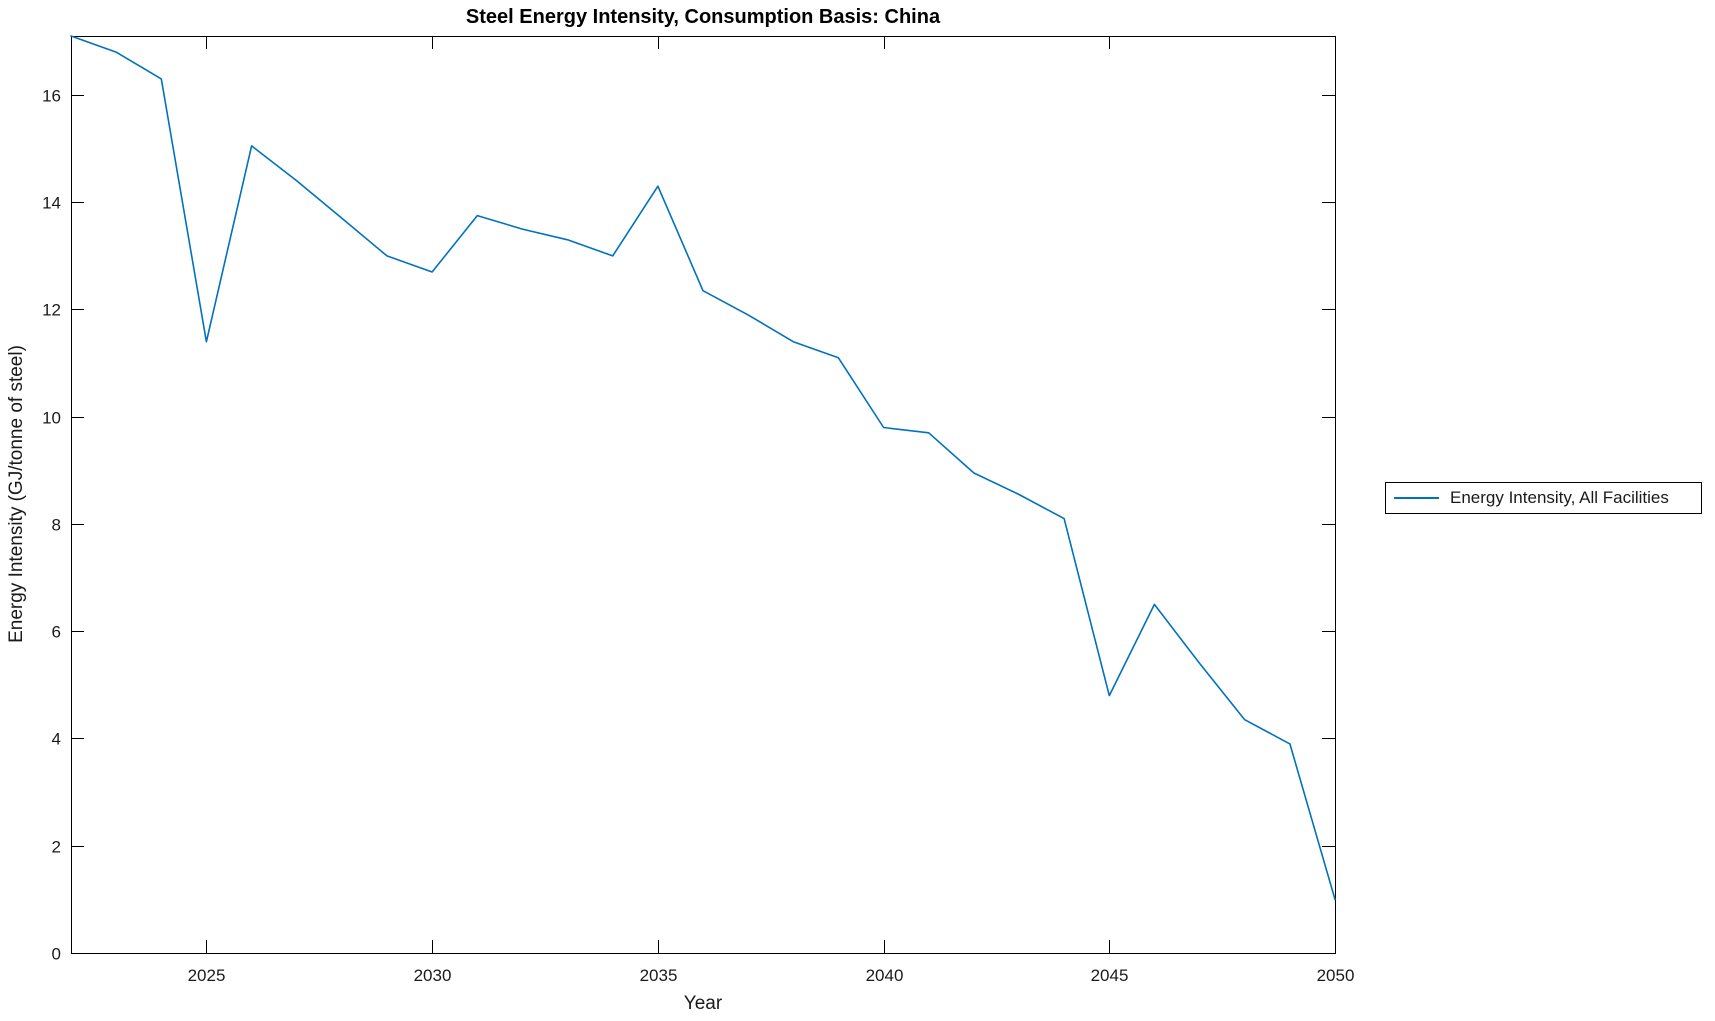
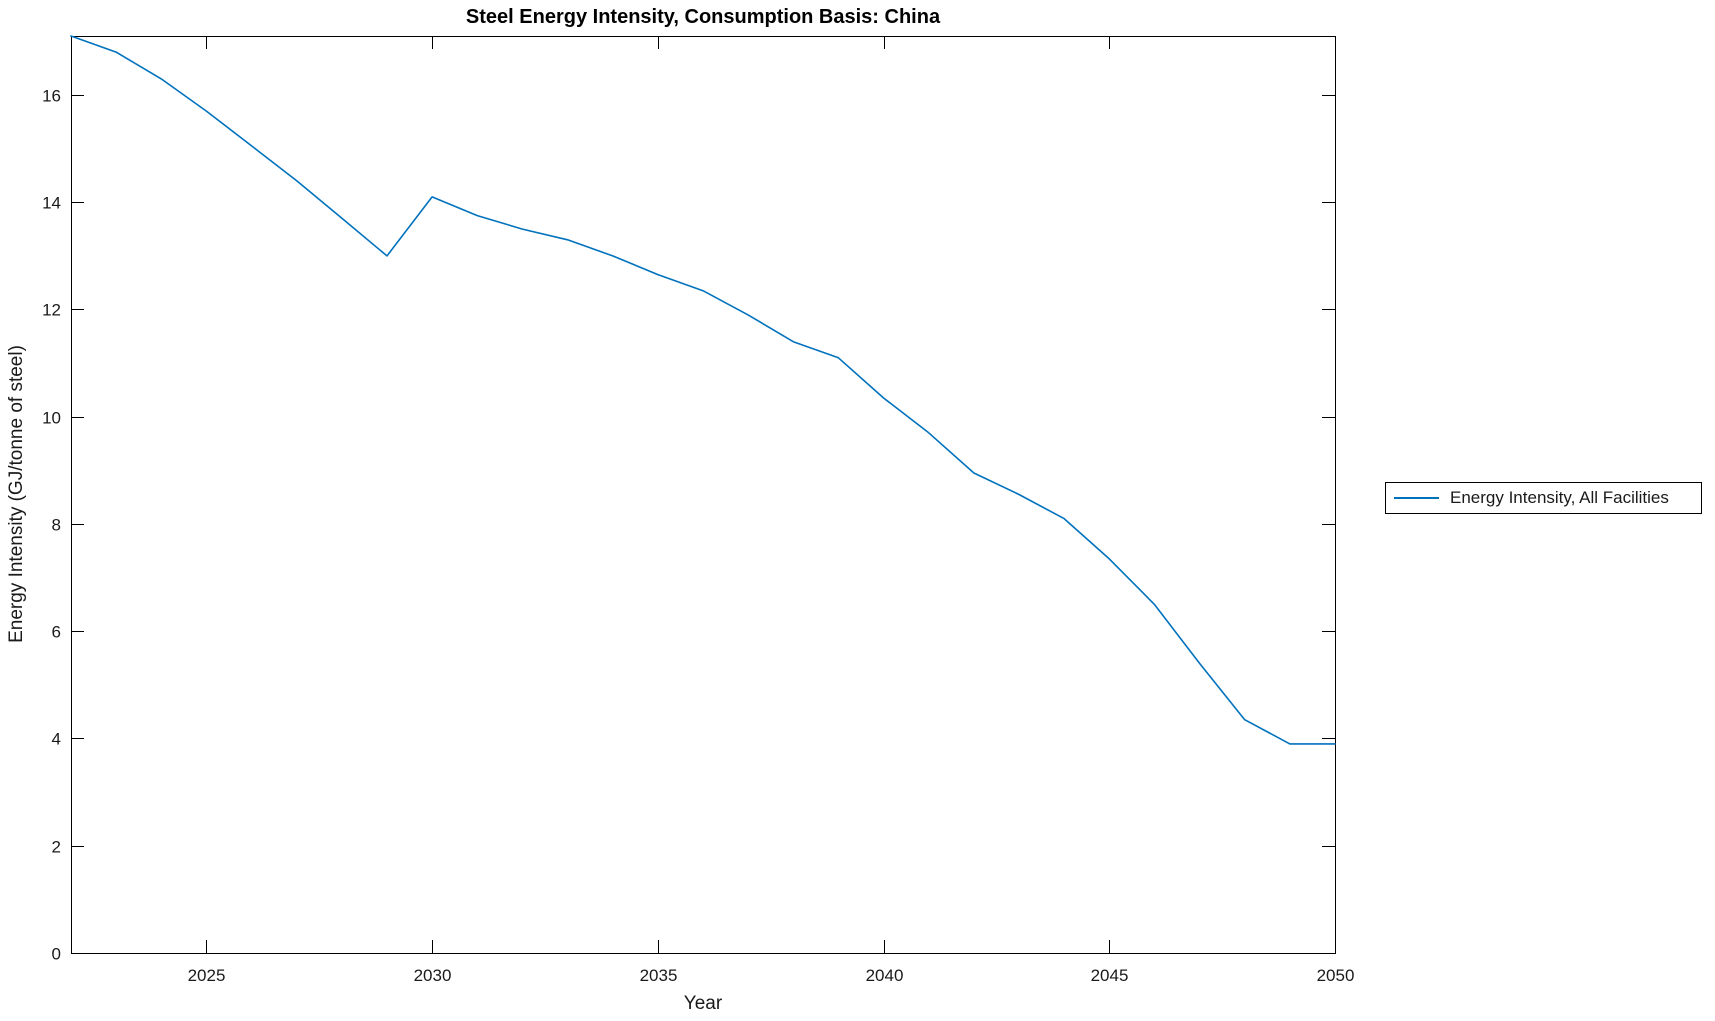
2025: 11.4 -> 15.7
2030: 12.7 -> 14.1
2035: 14.3 -> 12.7
2040: 9.8 -> 10.3
2045: 4.8 -> 7.3
2050: 1.0 -> 3.9
